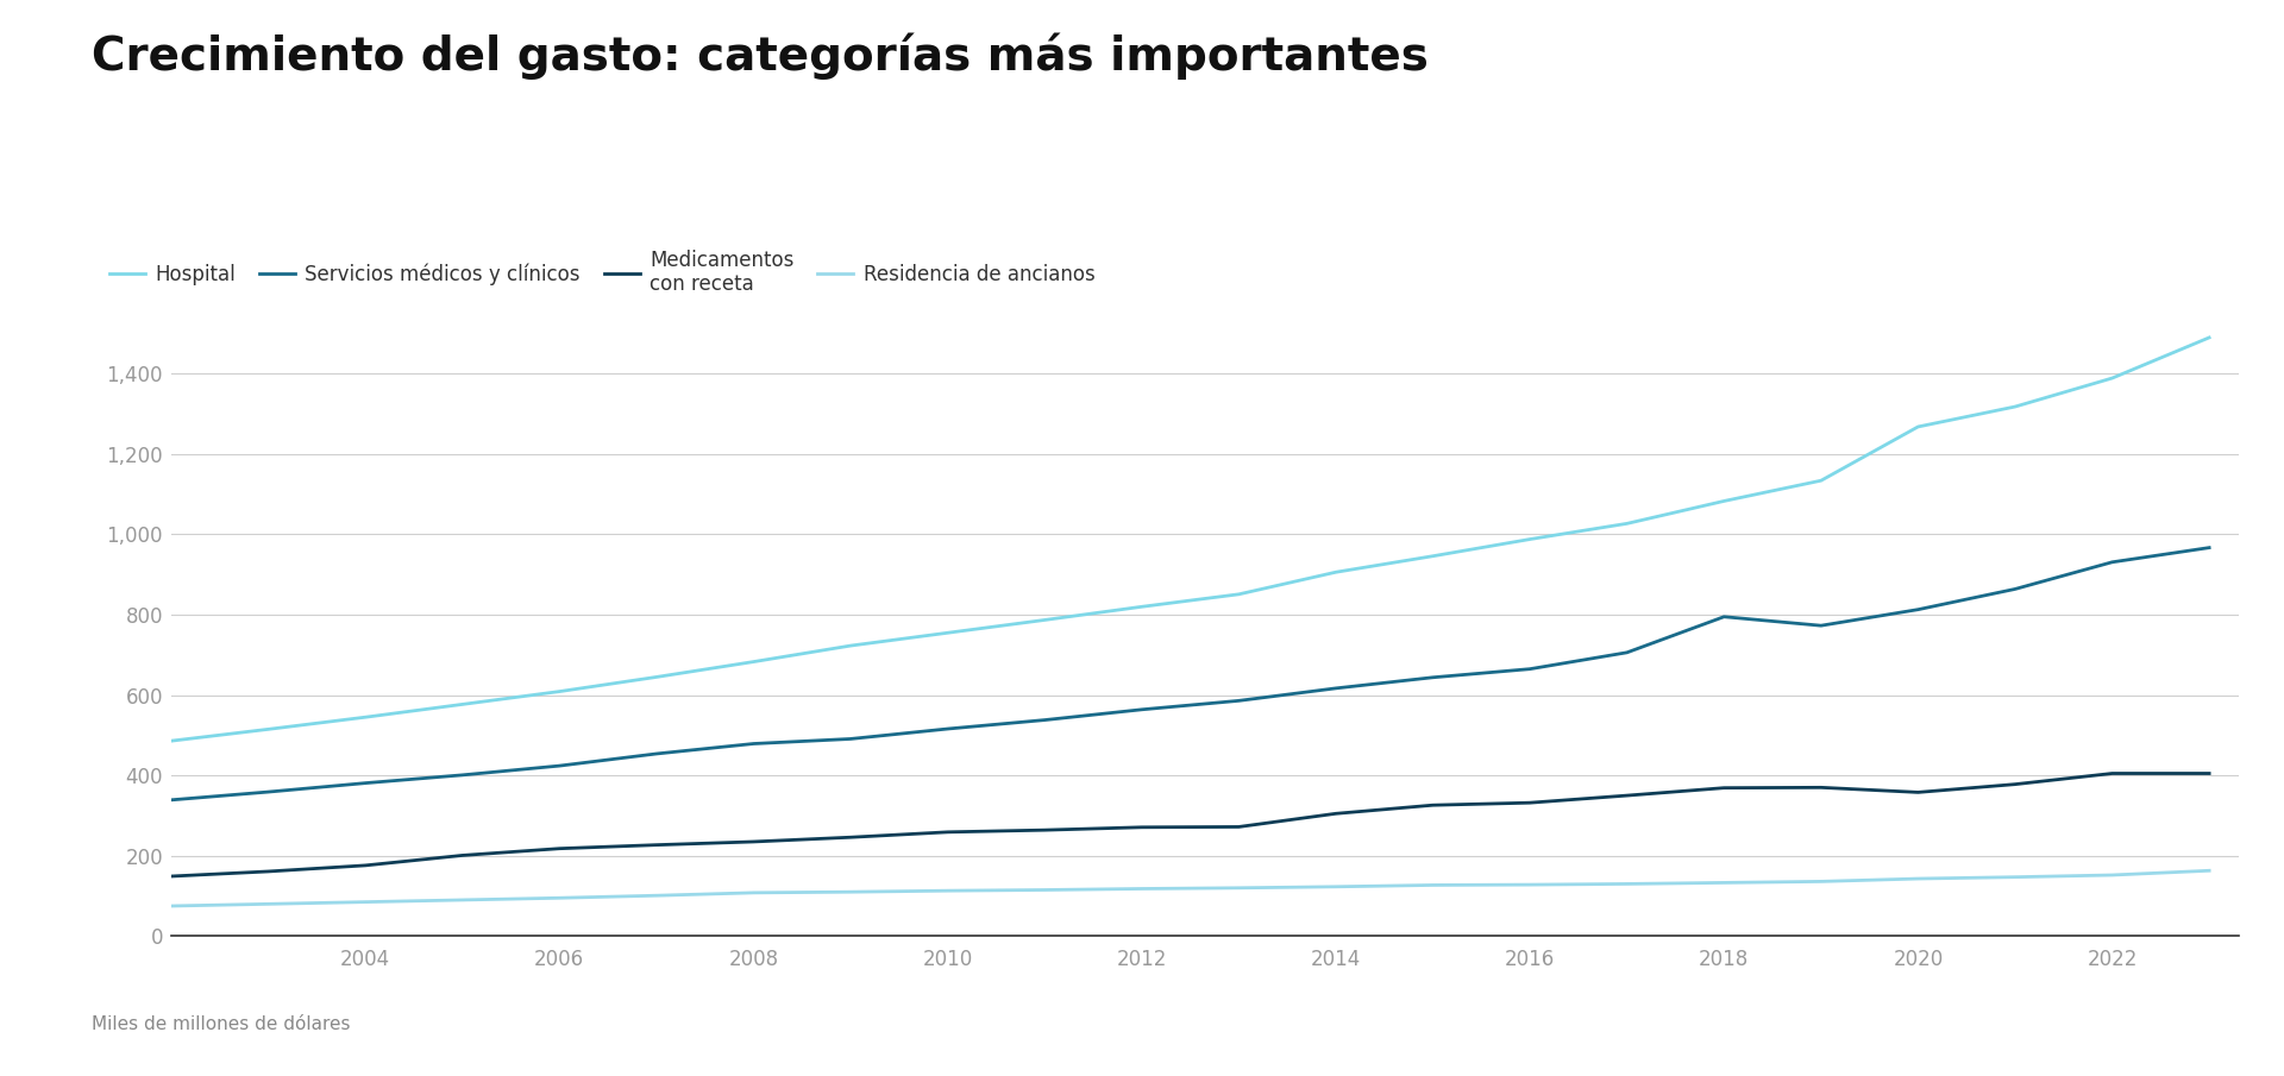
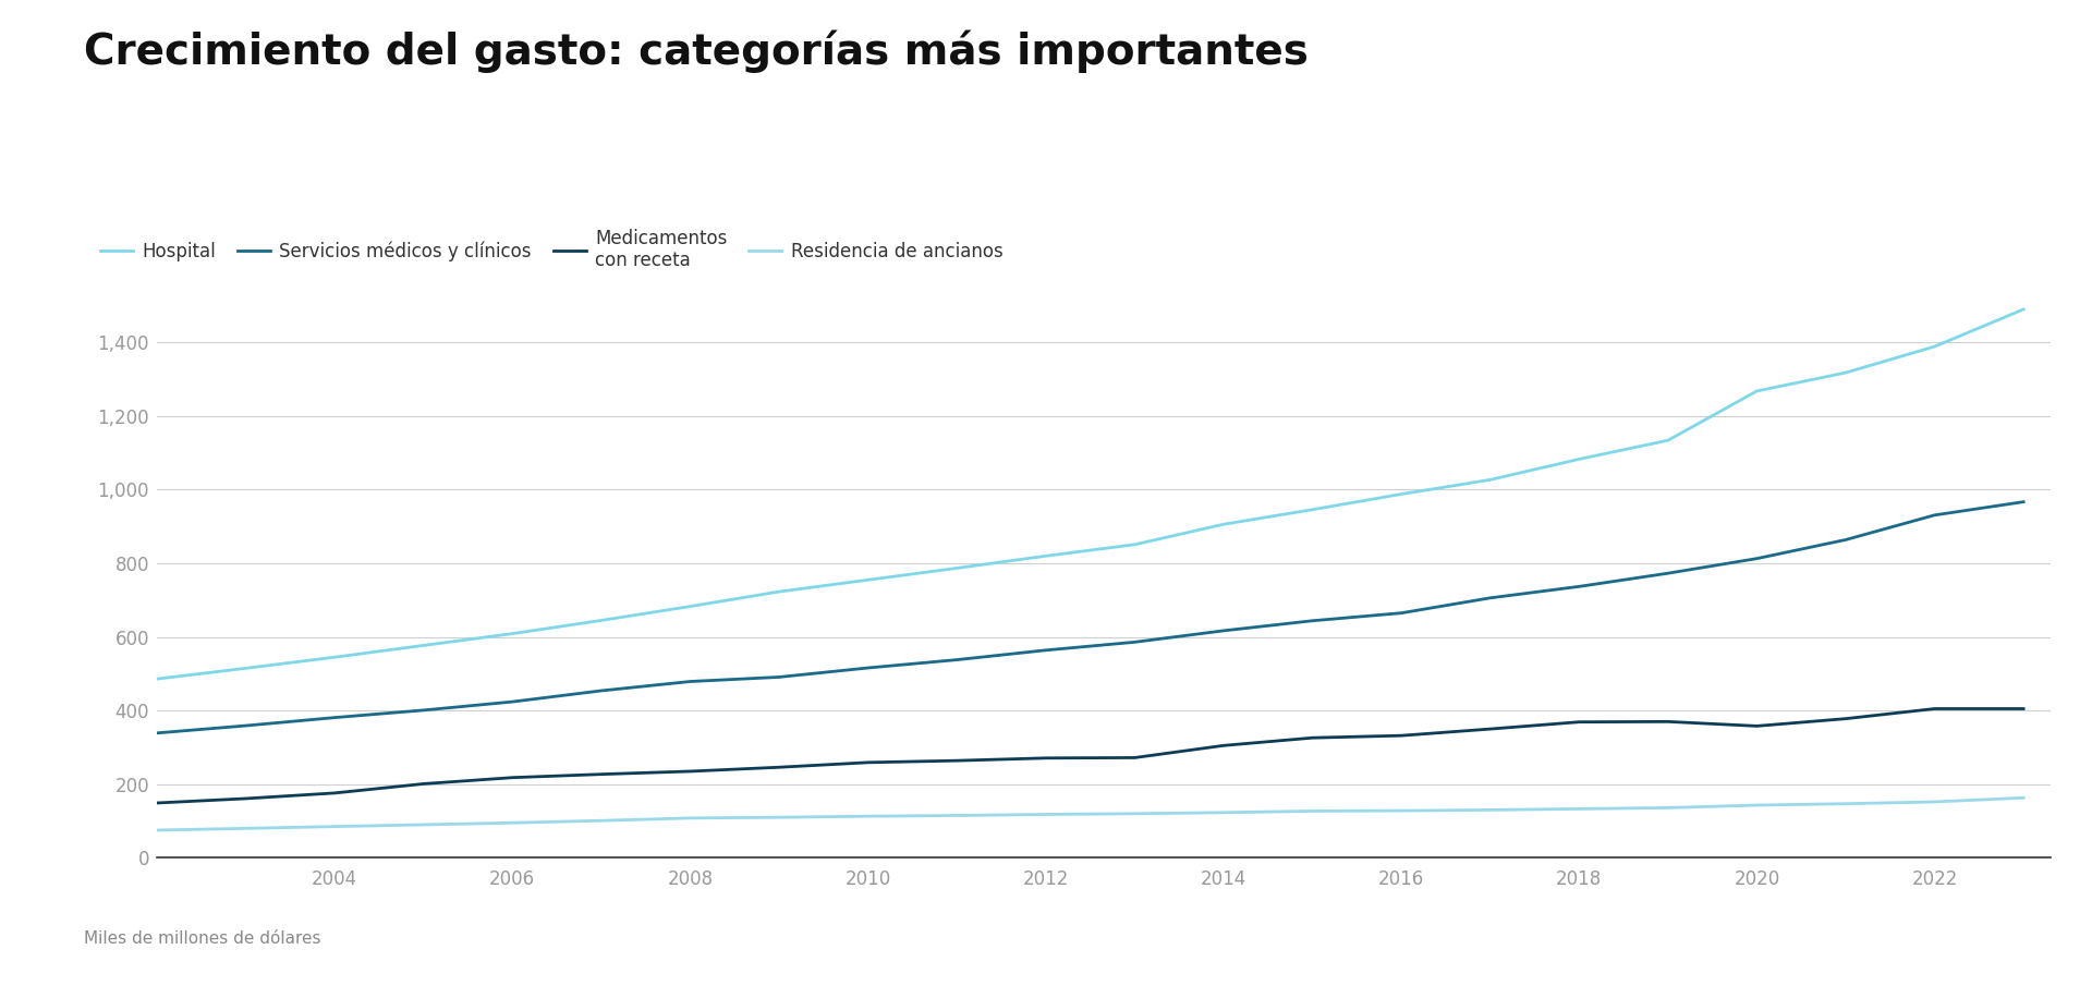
Servicios médicos y clínicos/2018: 795 -> 737
